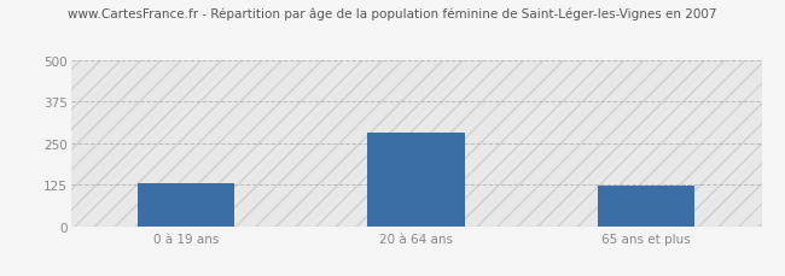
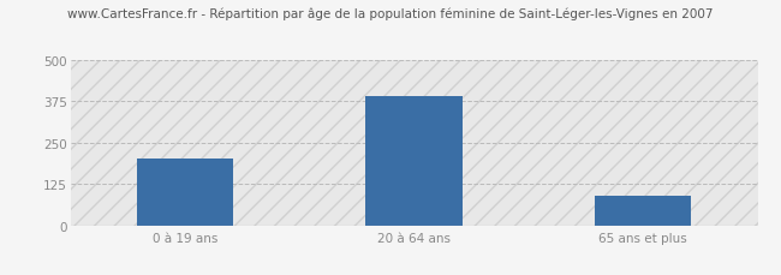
0 à 19 ans: 130 -> 200
20 à 64 ans: 280 -> 390
65 ans et plus: 120 -> 90
